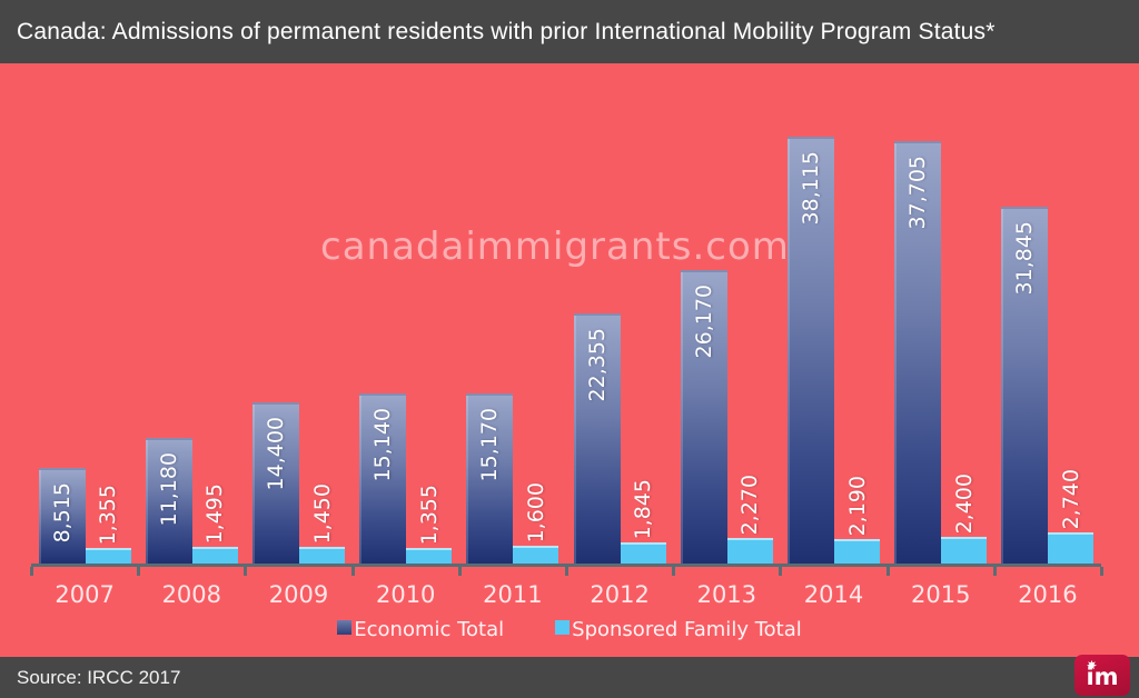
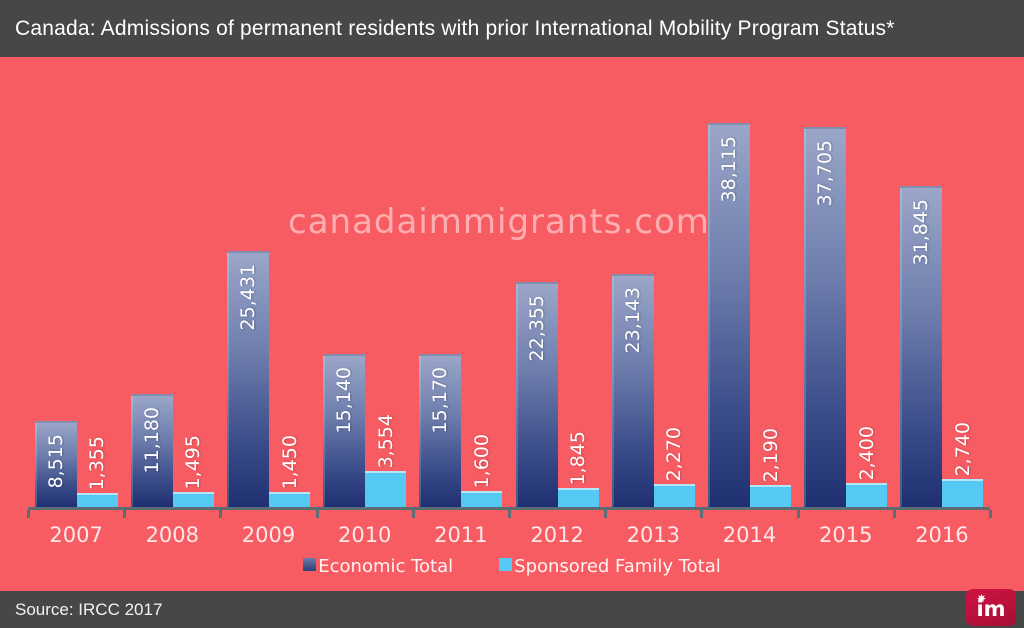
Economic Total/2009: 14,400 -> 25,431
Sponsored Family Total/2010: 1,355 -> 3,554
Economic Total/2013: 26,170 -> 23,143
